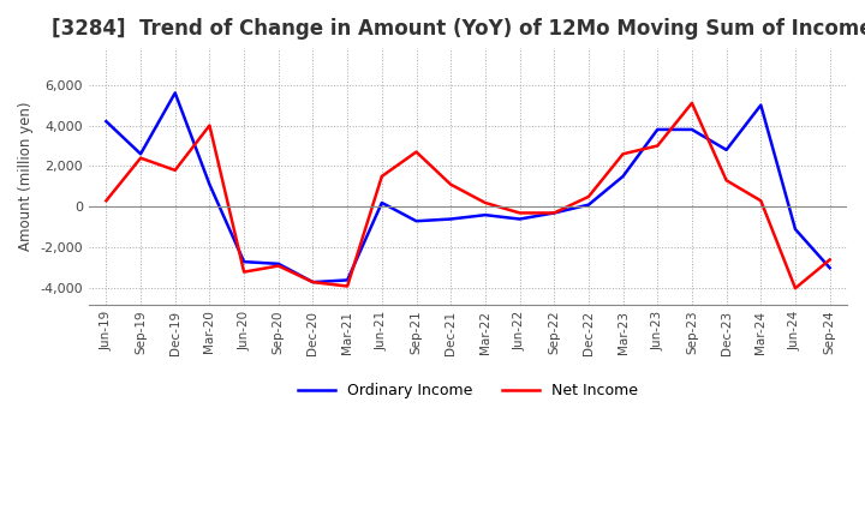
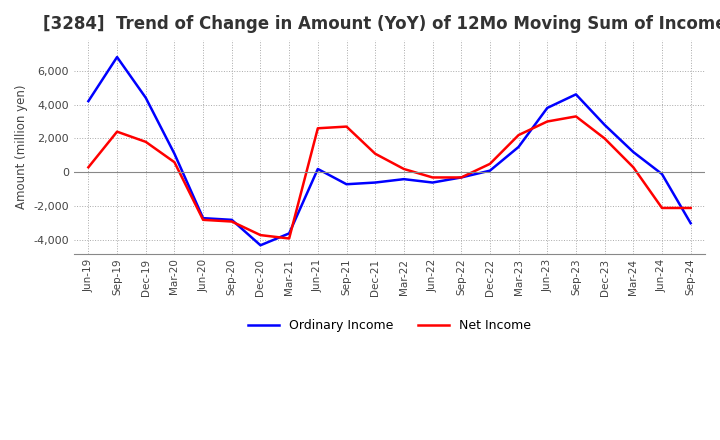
Ordinary Income/Sep-19: 2,600 -> 6,800
Ordinary Income/Dec-19: 5,600 -> 4,400
Net Income/Mar-20: 4,000 -> 600
Net Income/Jun-20: -3,200 -> -2,800
Ordinary Income/Dec-20: -3,700 -> -4,300
Net Income/Jun-21: 1,500 -> 2,600
Net Income/Mar-23: 2,600 -> 2,200
Ordinary Income/Sep-23: 3,800 -> 4,600
Net Income/Sep-23: 5,100 -> 3,300
Net Income/Dec-23: 1,300 -> 2,000
Ordinary Income/Mar-24: 5,000 -> 1,200
Ordinary Income/Jun-24: -1,100 -> -100
Net Income/Jun-24: -4,000 -> -2,100
Net Income/Sep-24: -2,600 -> -2,100
